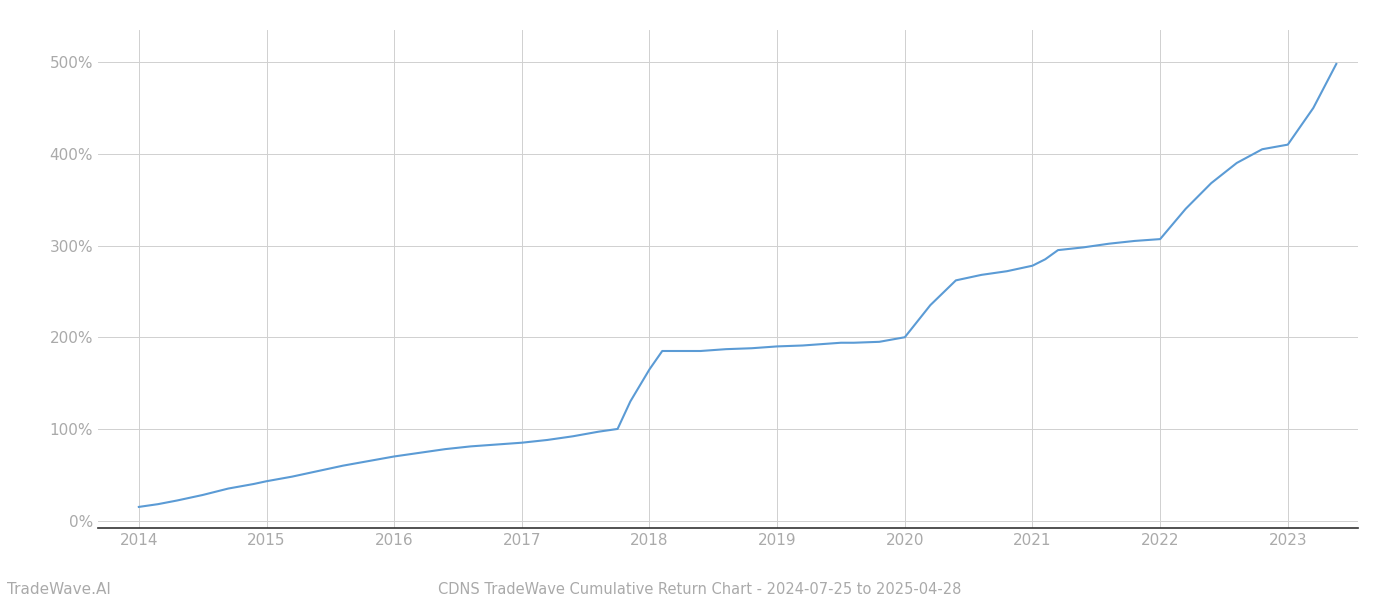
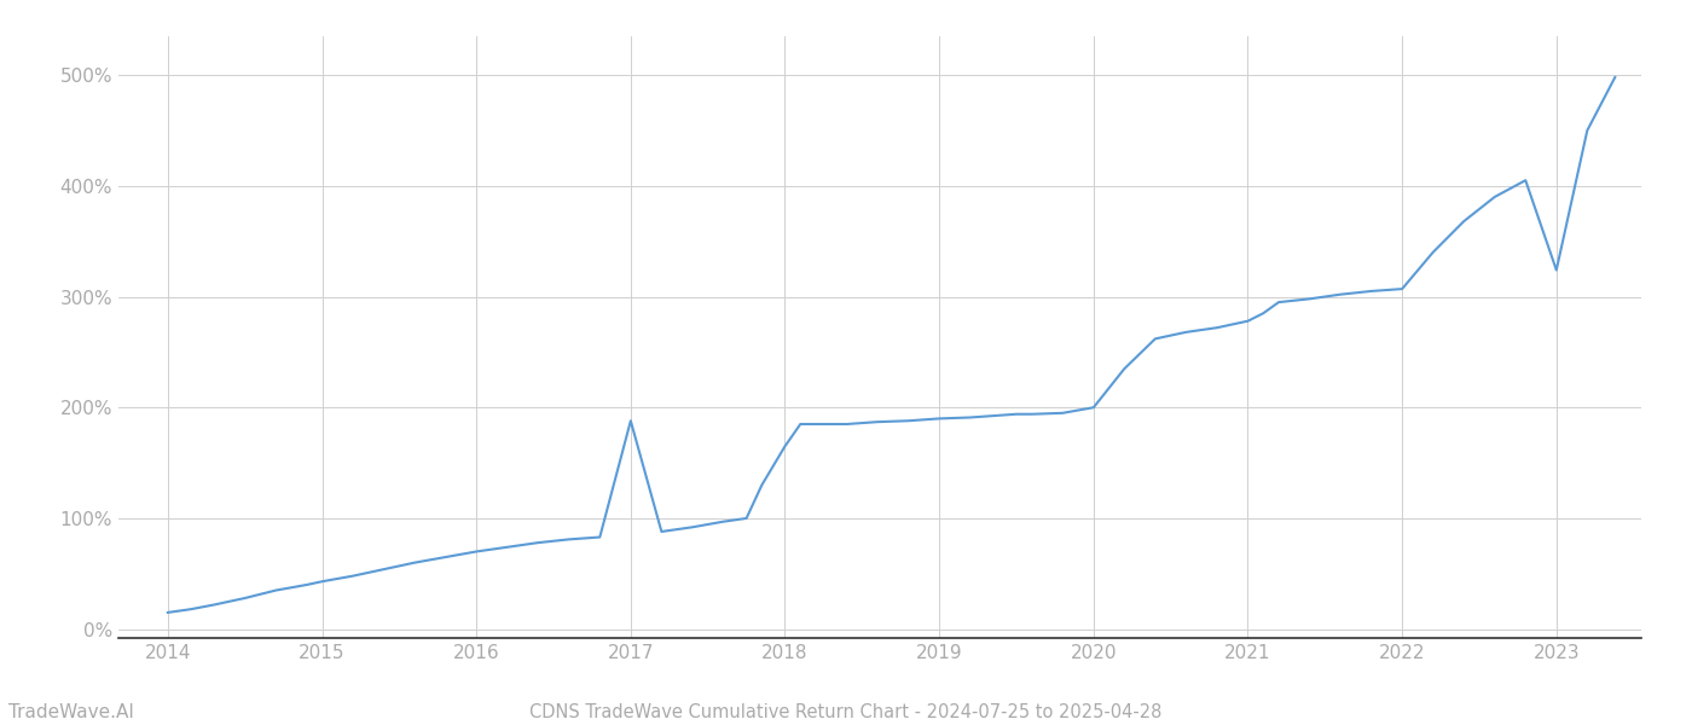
2017: 85% -> 188%
2023: 410% -> 324%
